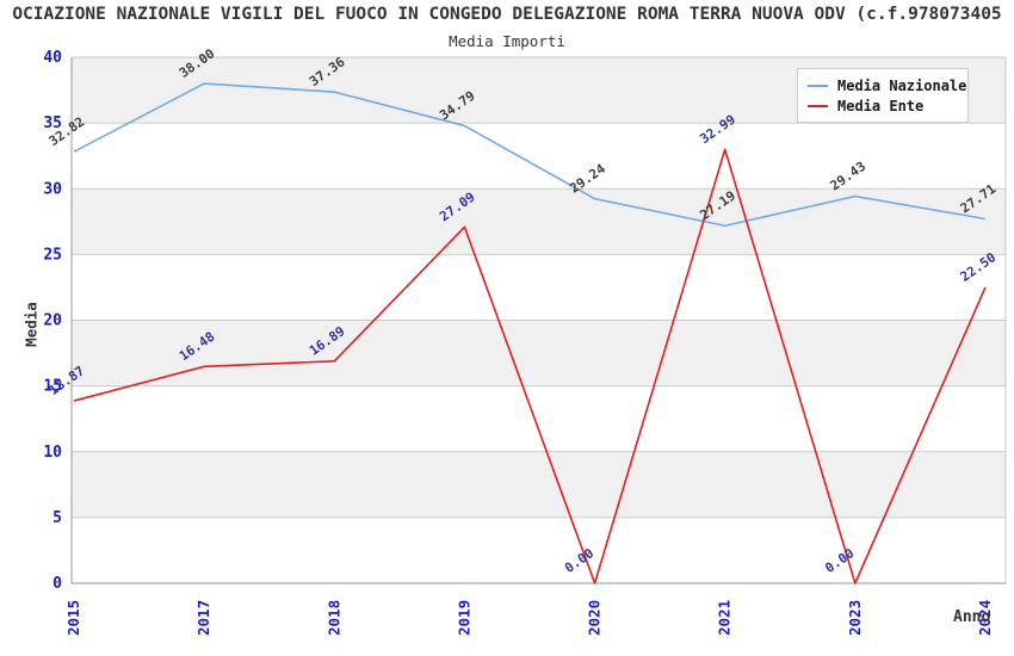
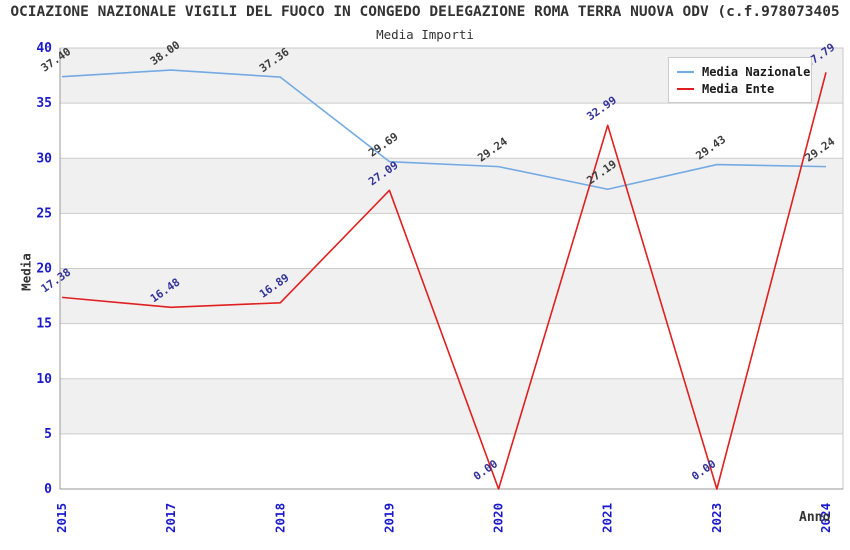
Media Nazionale/2015: 32.82 -> 37.40
Media Ente/2015: 13.87 -> 17.38
Media Nazionale/2019: 34.79 -> 29.69
Media Nazionale/2024: 27.71 -> 29.24
Media Ente/2024: 22.50 -> 37.79
